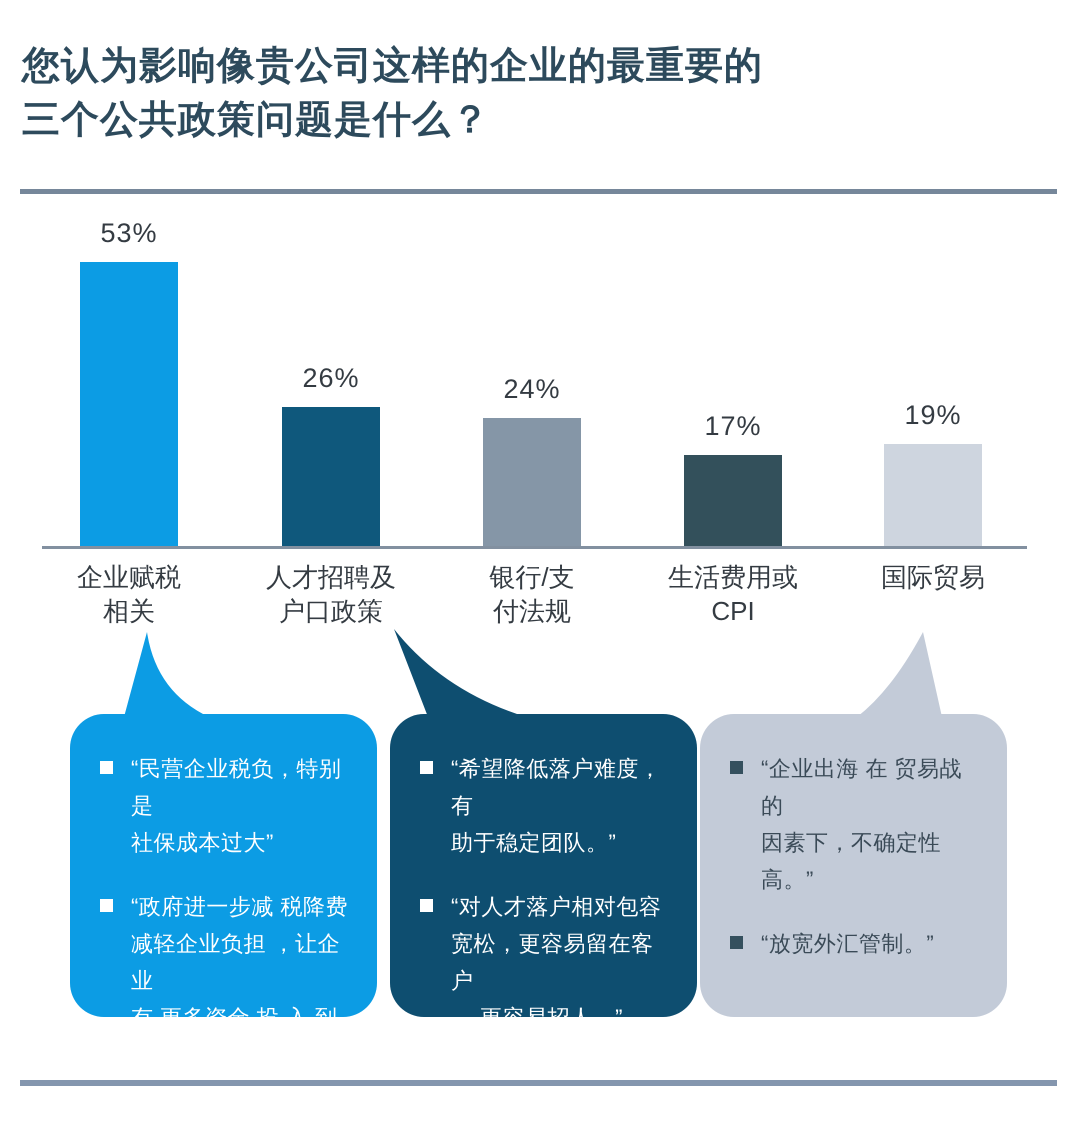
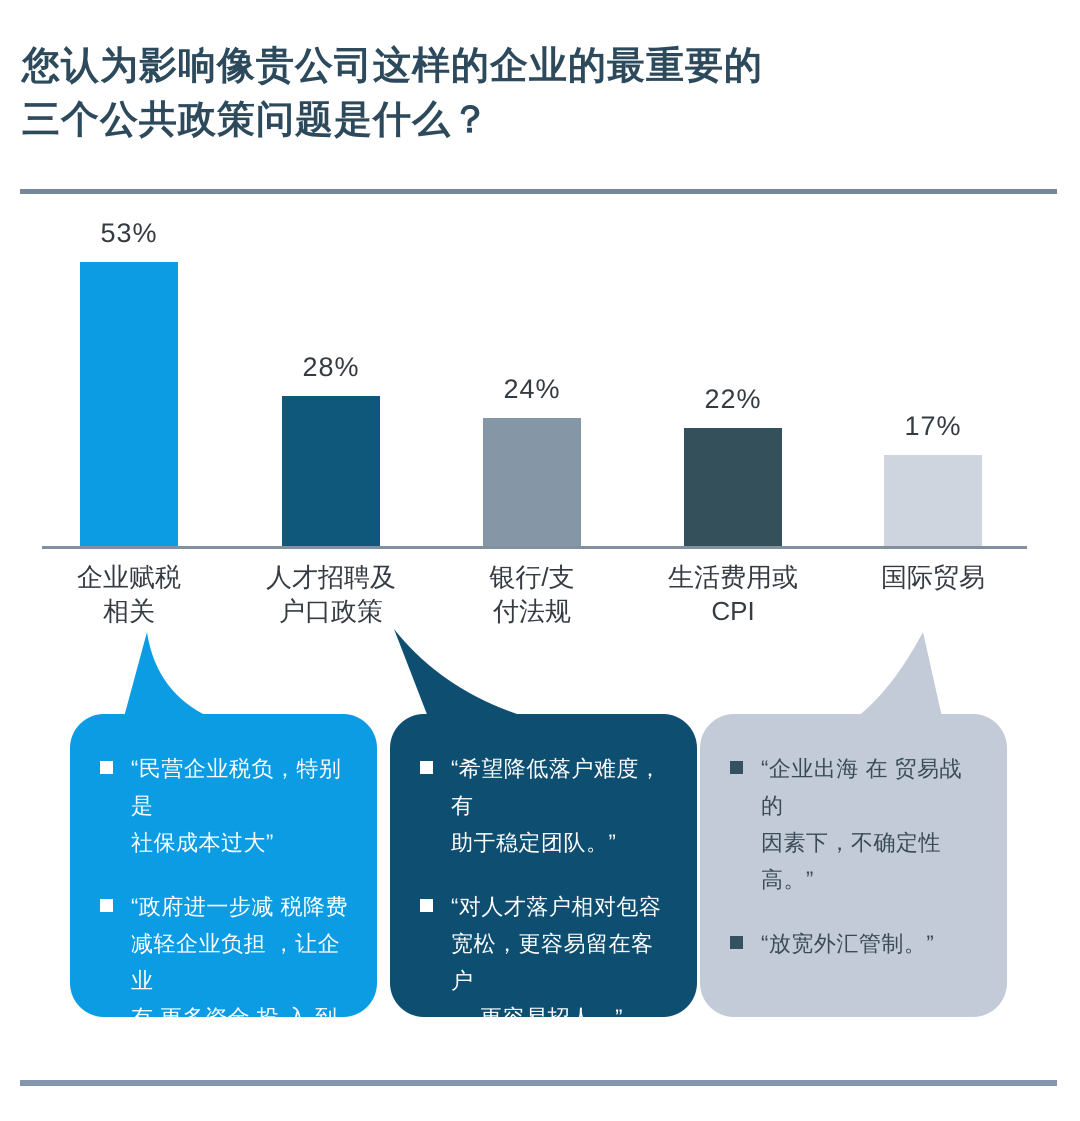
人才招聘及 户口政策: 26% -> 28%
生活费用或 CPI: 17% -> 22%
国际贸易: 19% -> 17%
